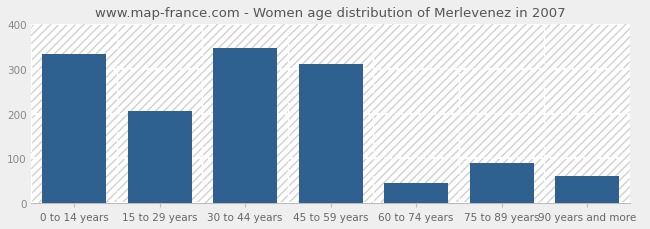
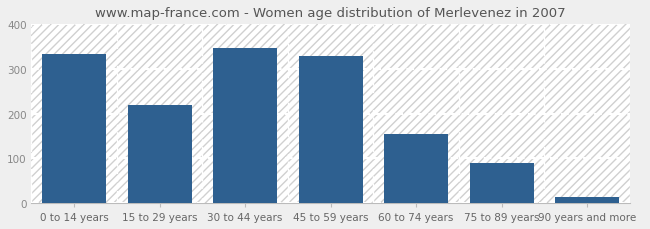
15 to 29 years: 205 -> 220
45 to 59 years: 310 -> 330
60 to 74 years: 45 -> 155
90 years and more: 60 -> 13
